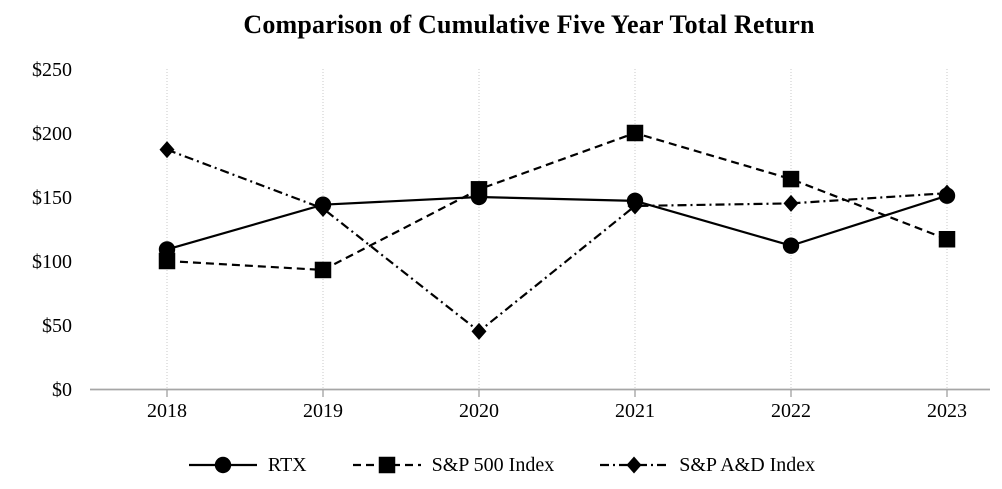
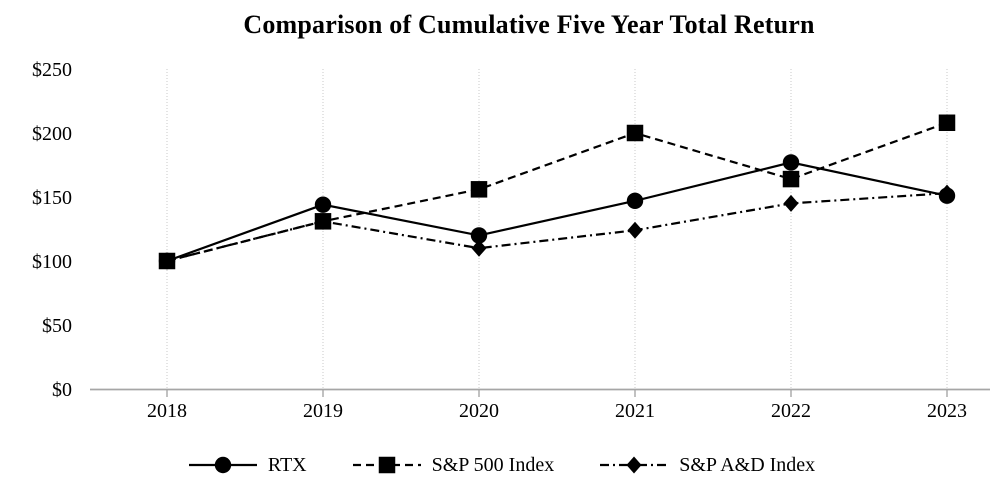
RTX/2018: $109 -> $100
S&P A&D Index/2018: $187 -> $100
S&P 500 Index/2019: $93 -> $131
S&P A&D Index/2019: $141 -> $131
RTX/2020: $150 -> $120
S&P A&D Index/2020: $45 -> $110
S&P A&D Index/2021: $143 -> $124
RTX/2022: $112 -> $177
S&P 500 Index/2023: $117 -> $208
